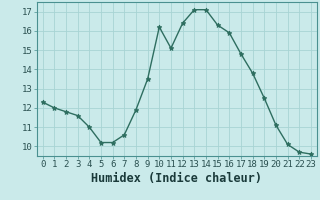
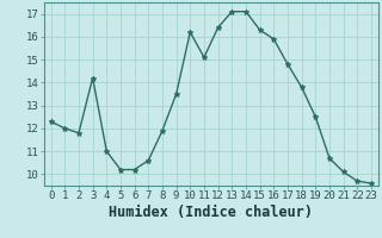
3: 11.6 -> 14.2
20: 11.1 -> 10.7
